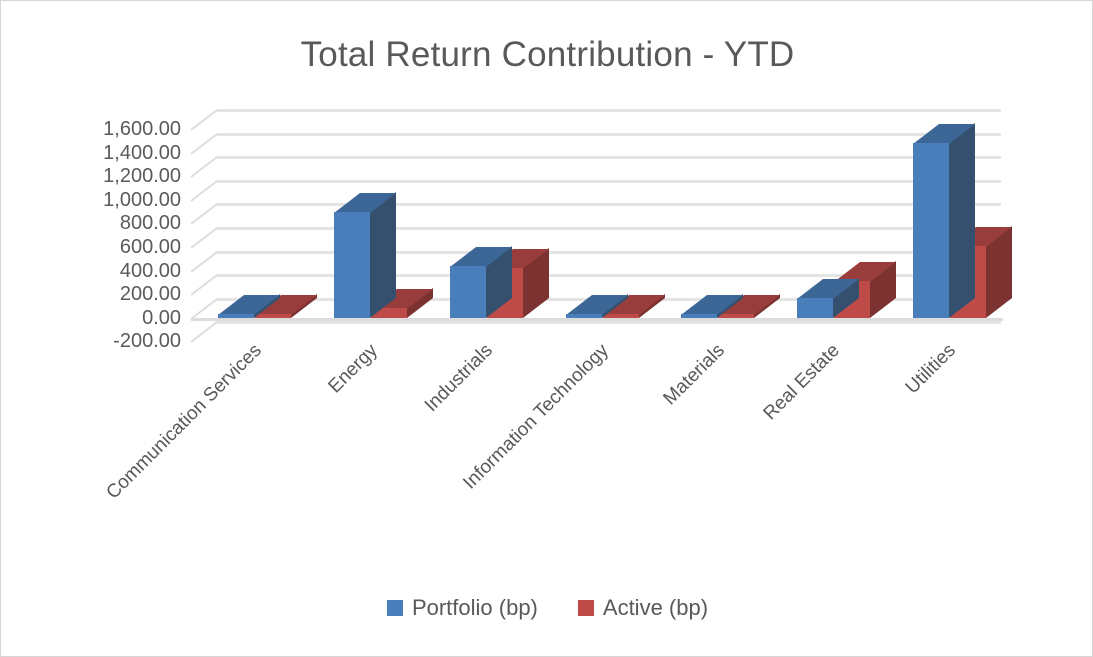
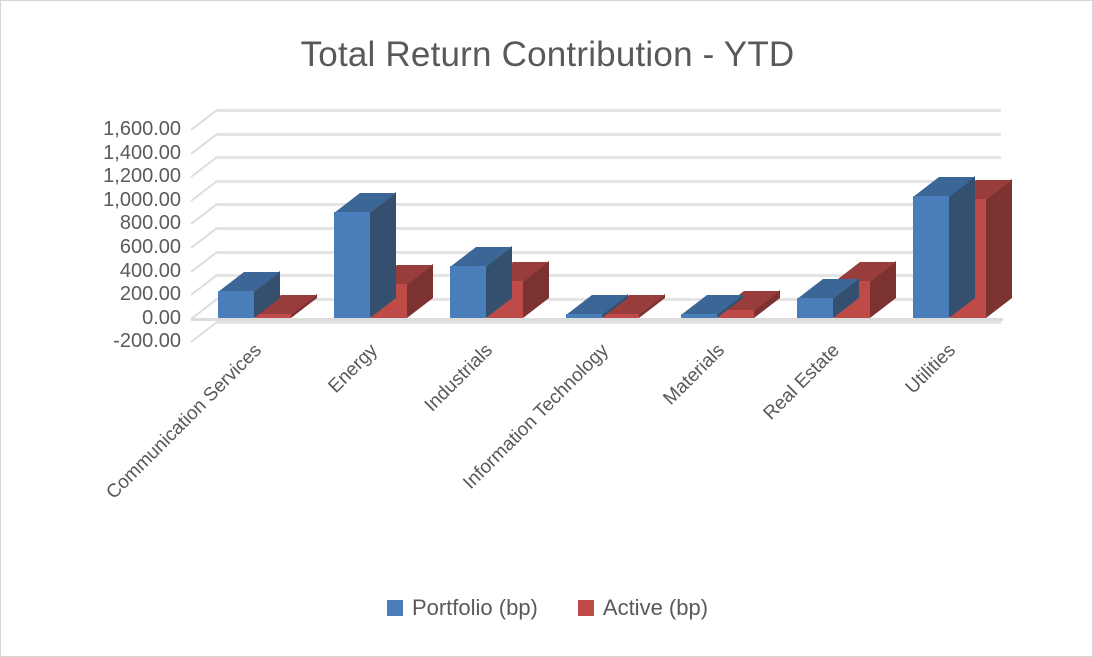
Portfolio (bp)/Communication Services: 20 -> 230
Active (bp)/Energy: 80 -> 290
Active (bp)/Industrials: 420 -> 310
Active (bp)/Materials: 10 -> 70
Portfolio (bp)/Utilities: 1480 -> 1030
Active (bp)/Utilities: 610 -> 1010
